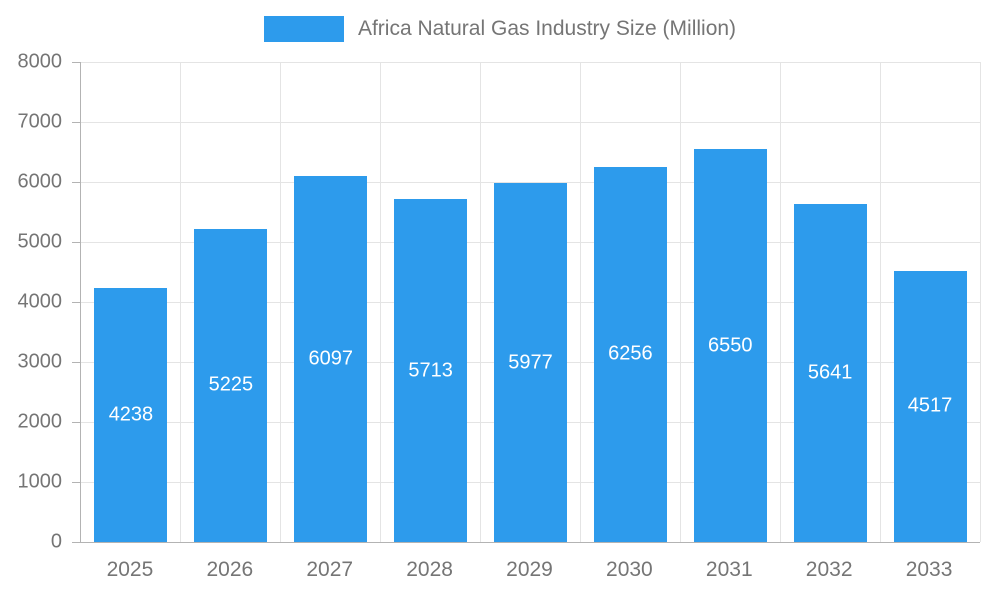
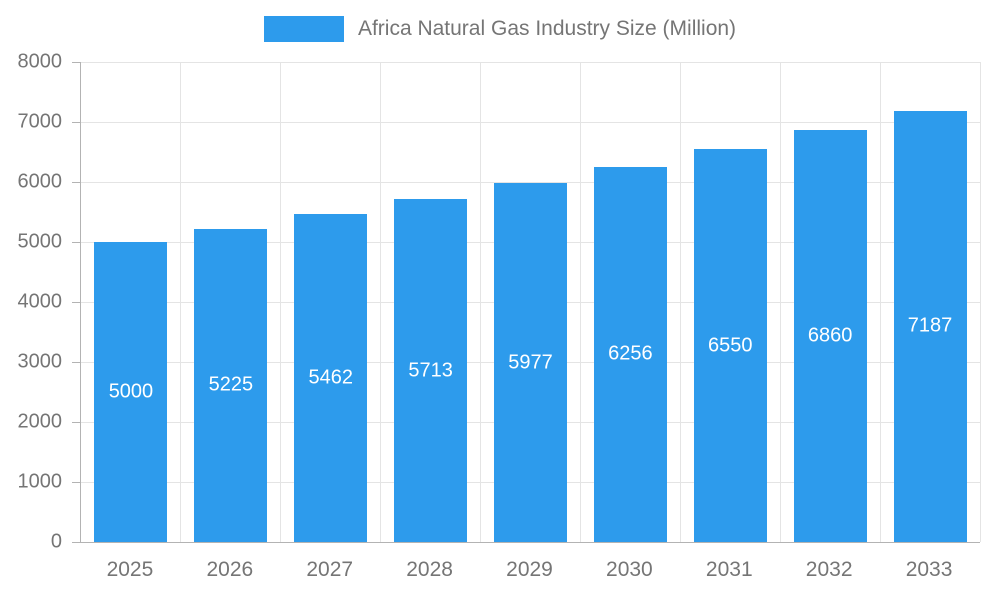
2025: 4238 -> 5000
2027: 6097 -> 5462
2032: 5641 -> 6860
2033: 4517 -> 7187
